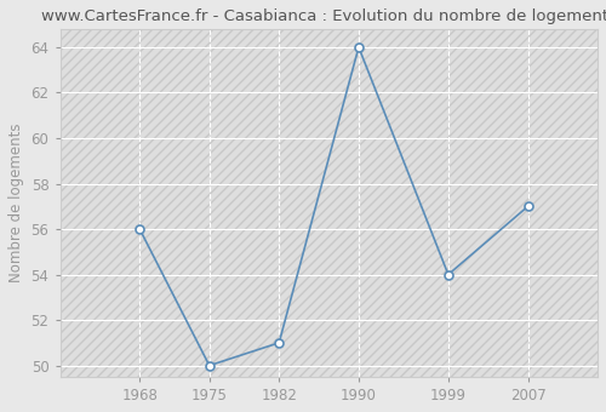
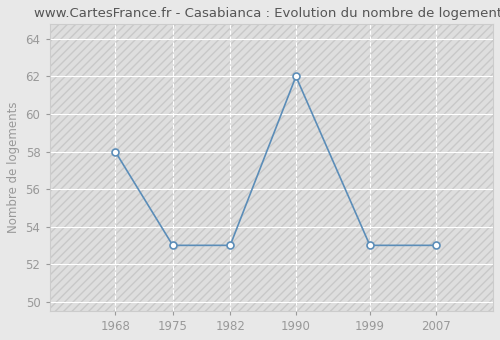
1968: 56 -> 58
1975: 50 -> 53
1982: 51 -> 53
1990: 64 -> 62
1999: 54 -> 53
2007: 57 -> 53
